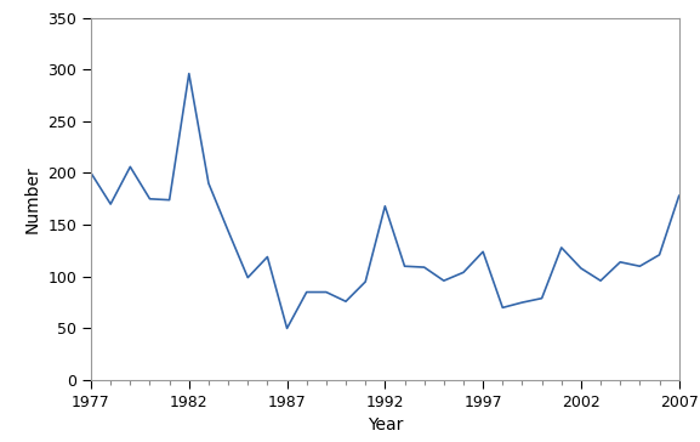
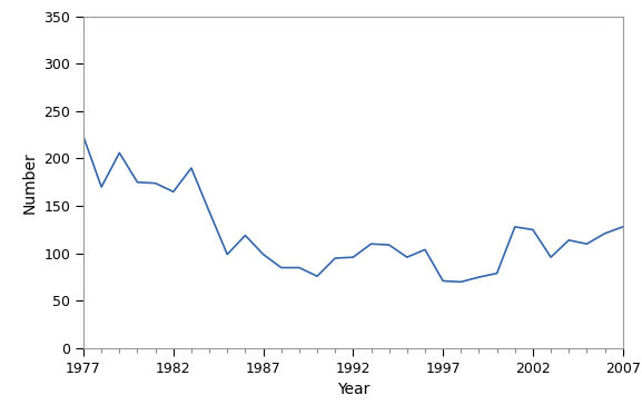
1977: 200 -> 223
1982: 296 -> 165
1987: 50 -> 99
1992: 168 -> 96
1997: 124 -> 71
2002: 108 -> 125
2007: 178 -> 128
